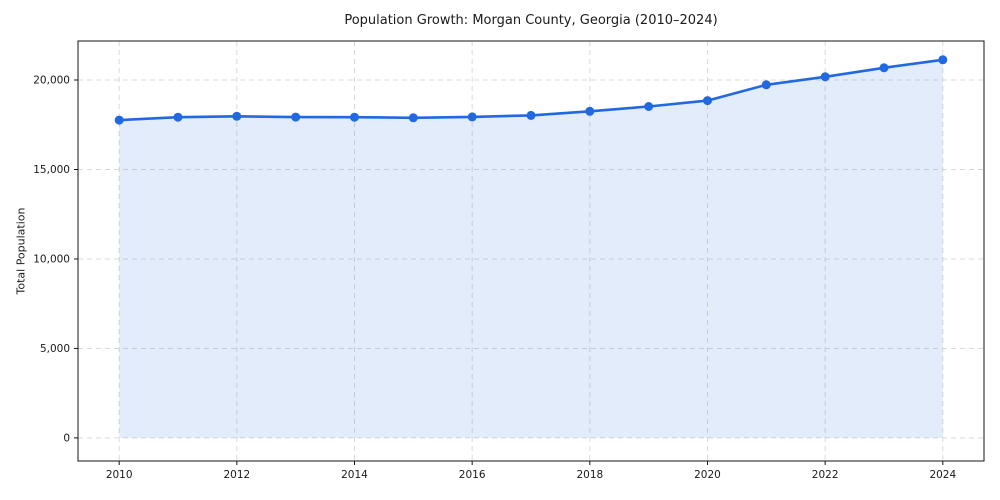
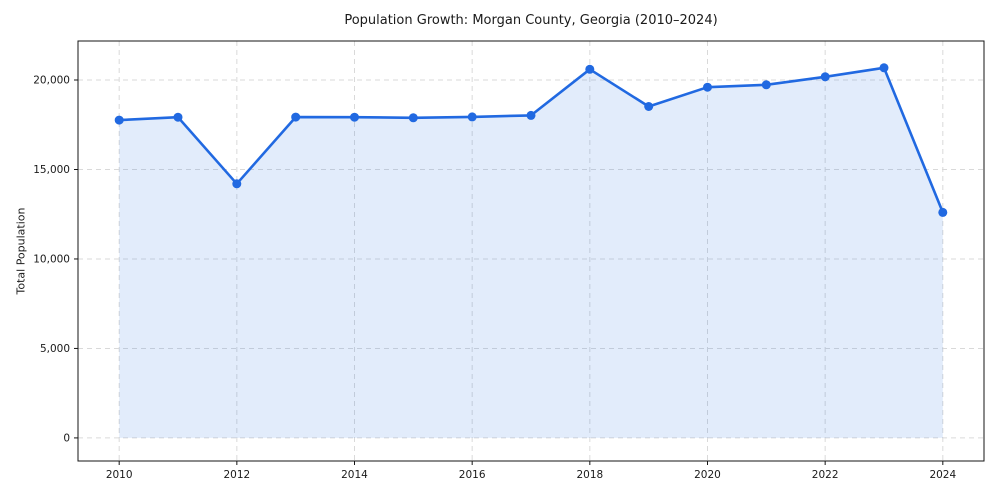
2012: 18000 -> 14200
2018: 18200 -> 20600
2020: 18800 -> 19600
2024: 21100 -> 12600
